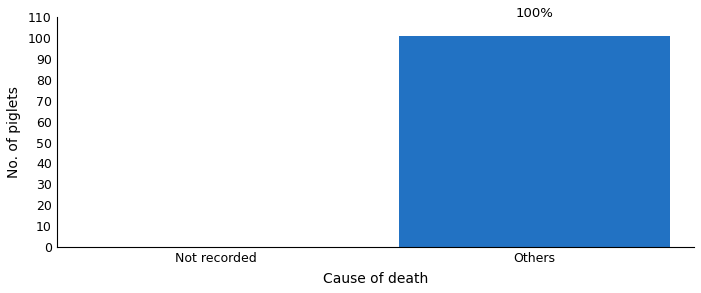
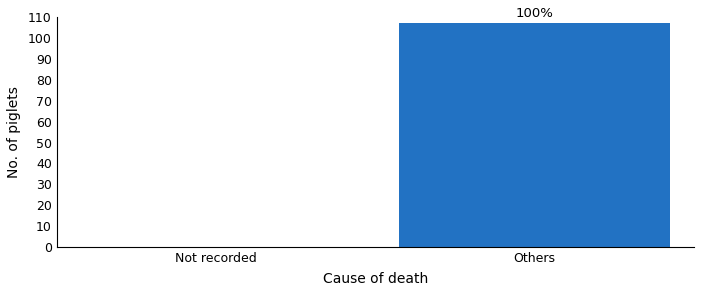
Others: 101 -> 107
